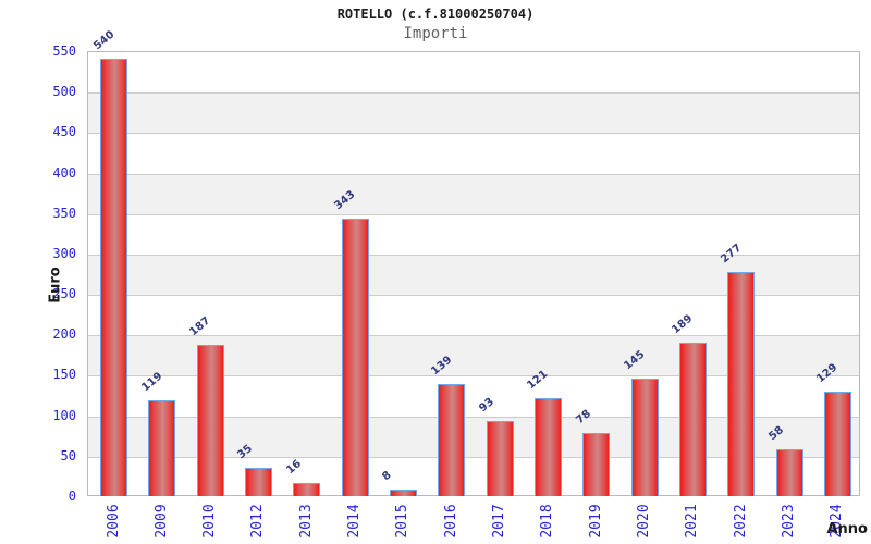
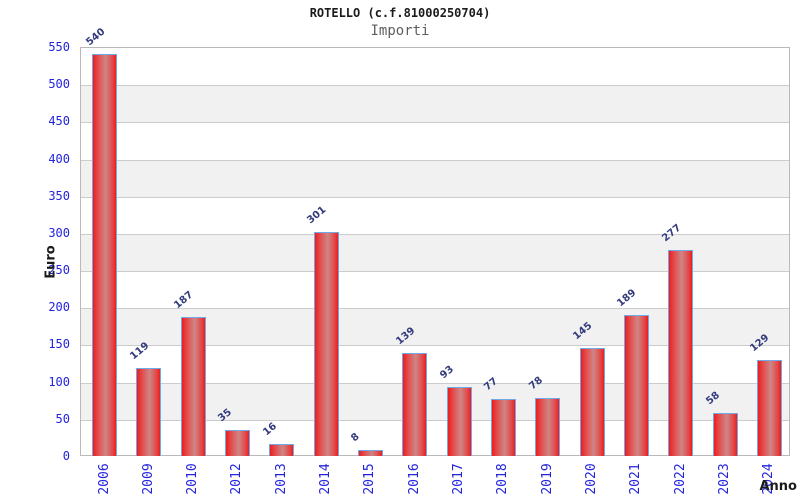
2014: 343 -> 301
2018: 121 -> 77
